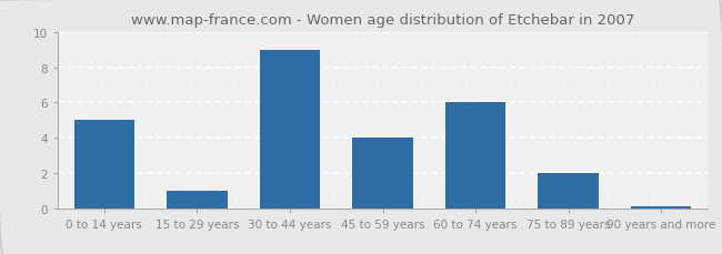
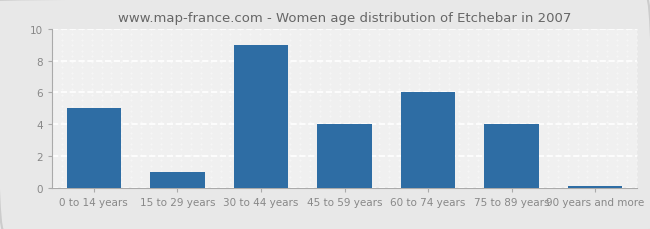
75 to 89 years: 2.0 -> 4.0
